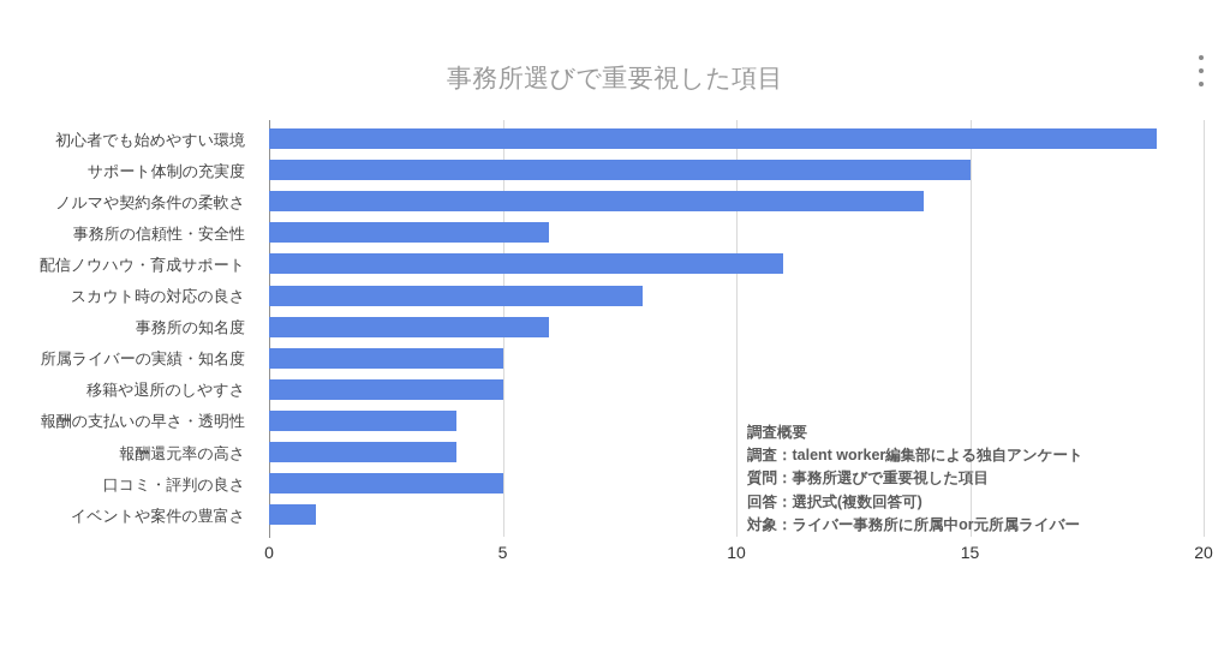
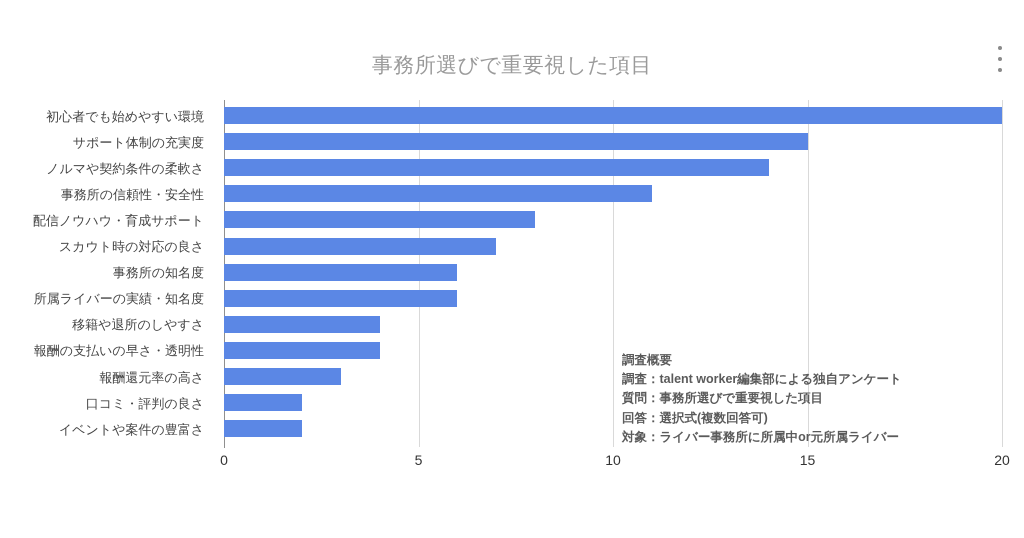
初心者でも始めやすい環境: 19 -> 20
事務所の信頼性・安全性: 6 -> 11
配信ノウハウ・育成サポート: 11 -> 8
スカウト時の対応の良さ: 8 -> 7
所属ライバーの実績・知名度: 5 -> 6
移籍や退所のしやすさ: 5 -> 4
報酬還元率の高さ: 4 -> 3
口コミ・評判の良さ: 5 -> 2
イベントや案件の豊富さ: 1 -> 2
